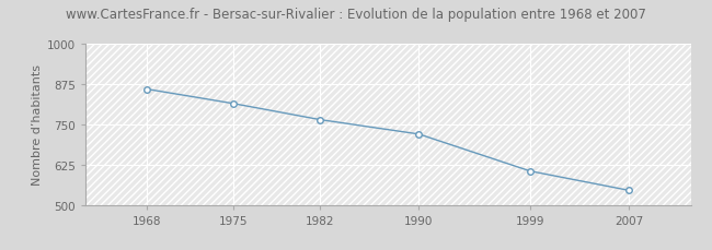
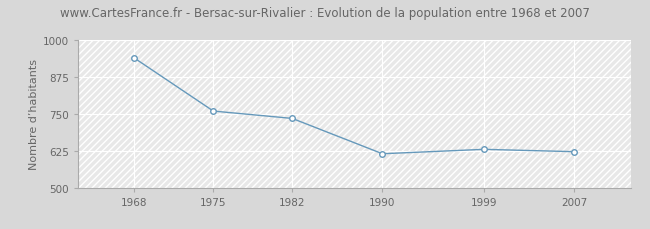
1968: 860 -> 940
1975: 815 -> 760
1982: 765 -> 735
1990: 720 -> 615
1999: 605 -> 630
2007: 545 -> 622
